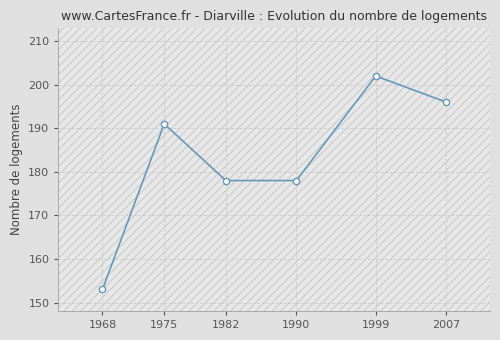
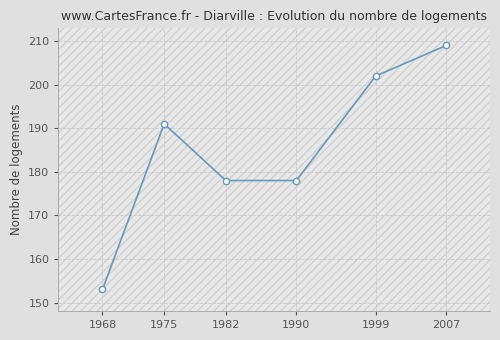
2007: 196 -> 209
